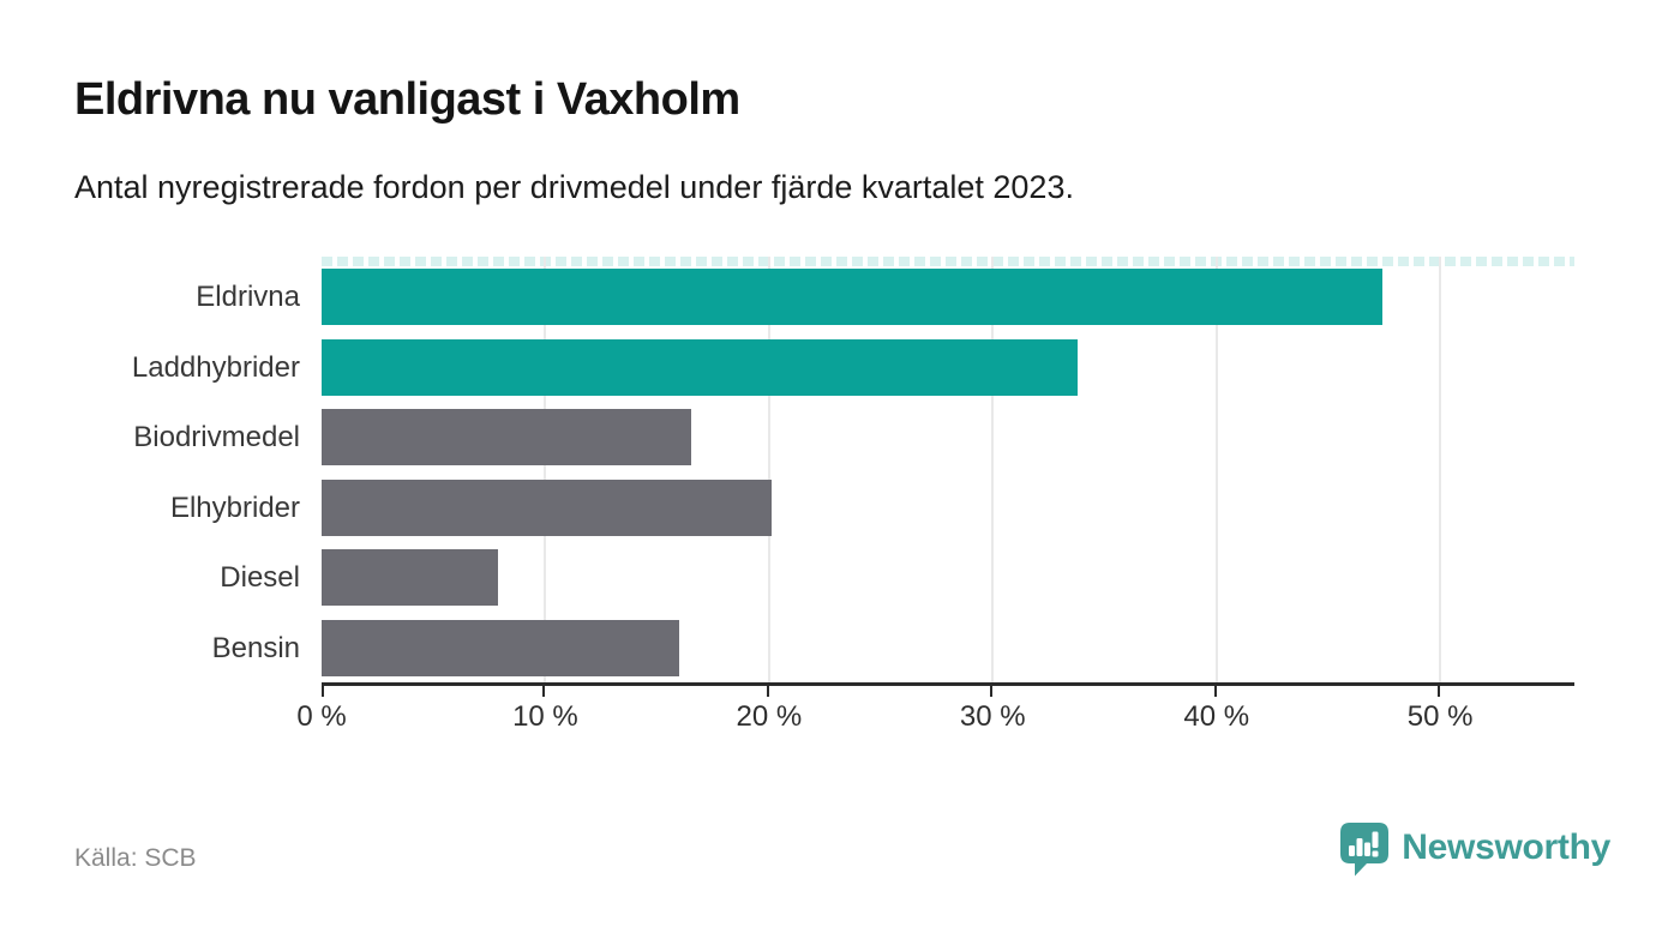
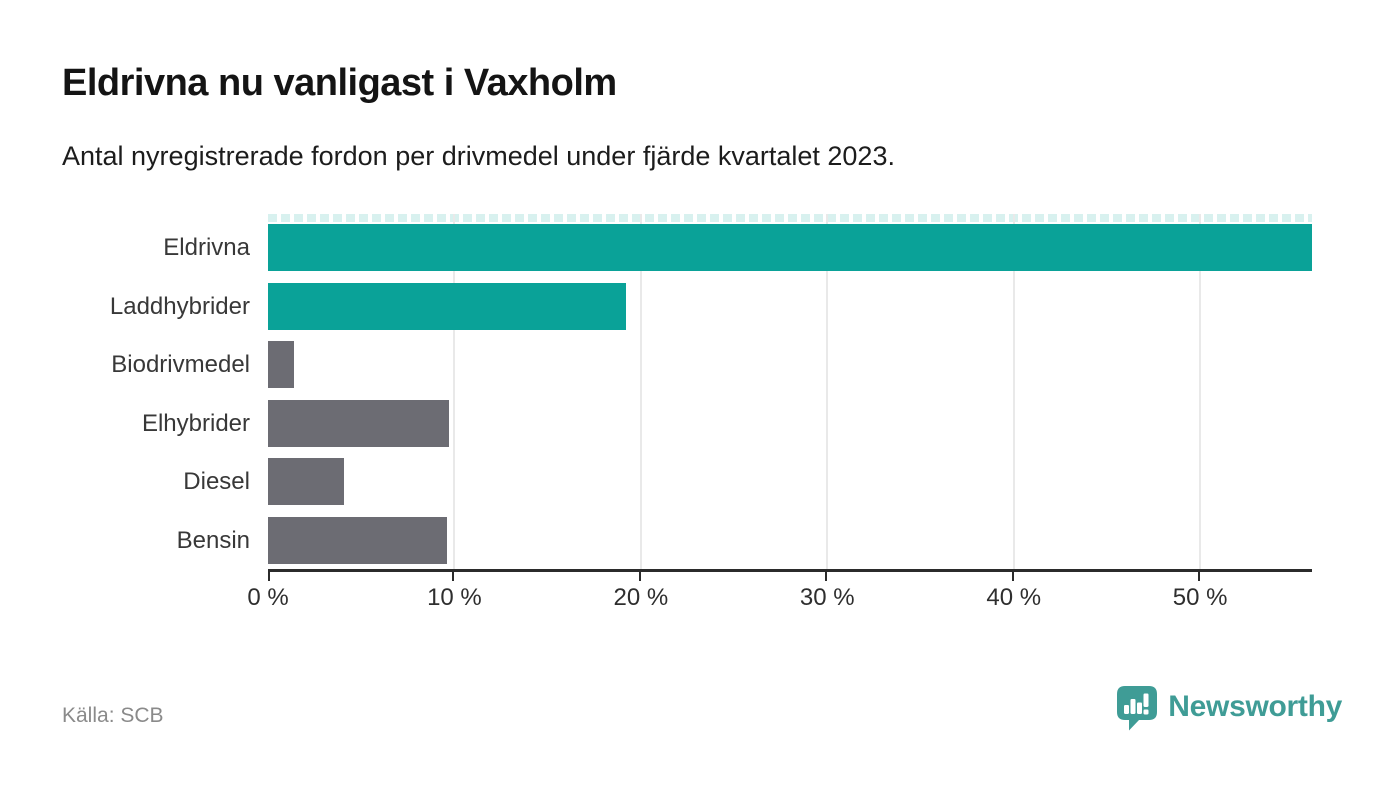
Eldrivna: 47.4% -> 56.0%
Laddhybrider: 33.8% -> 19.2%
Biodrivmedel: 16.5% -> 1.4%
Elhybrider: 20.1% -> 9.7%
Diesel: 7.9% -> 4.1%
Bensin: 16.0% -> 9.6%
